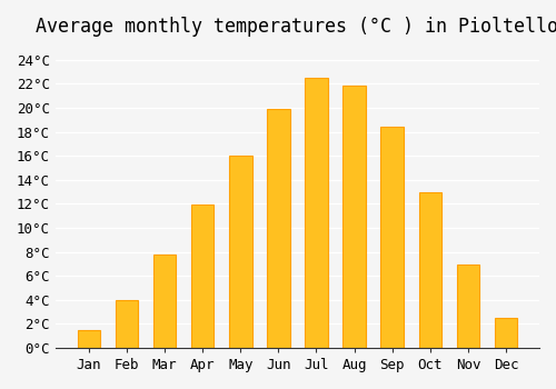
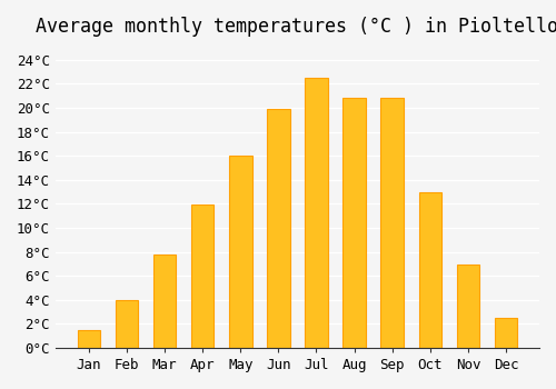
Aug: 21.8°C -> 20.8°C
Sep: 18.4°C -> 20.8°C
